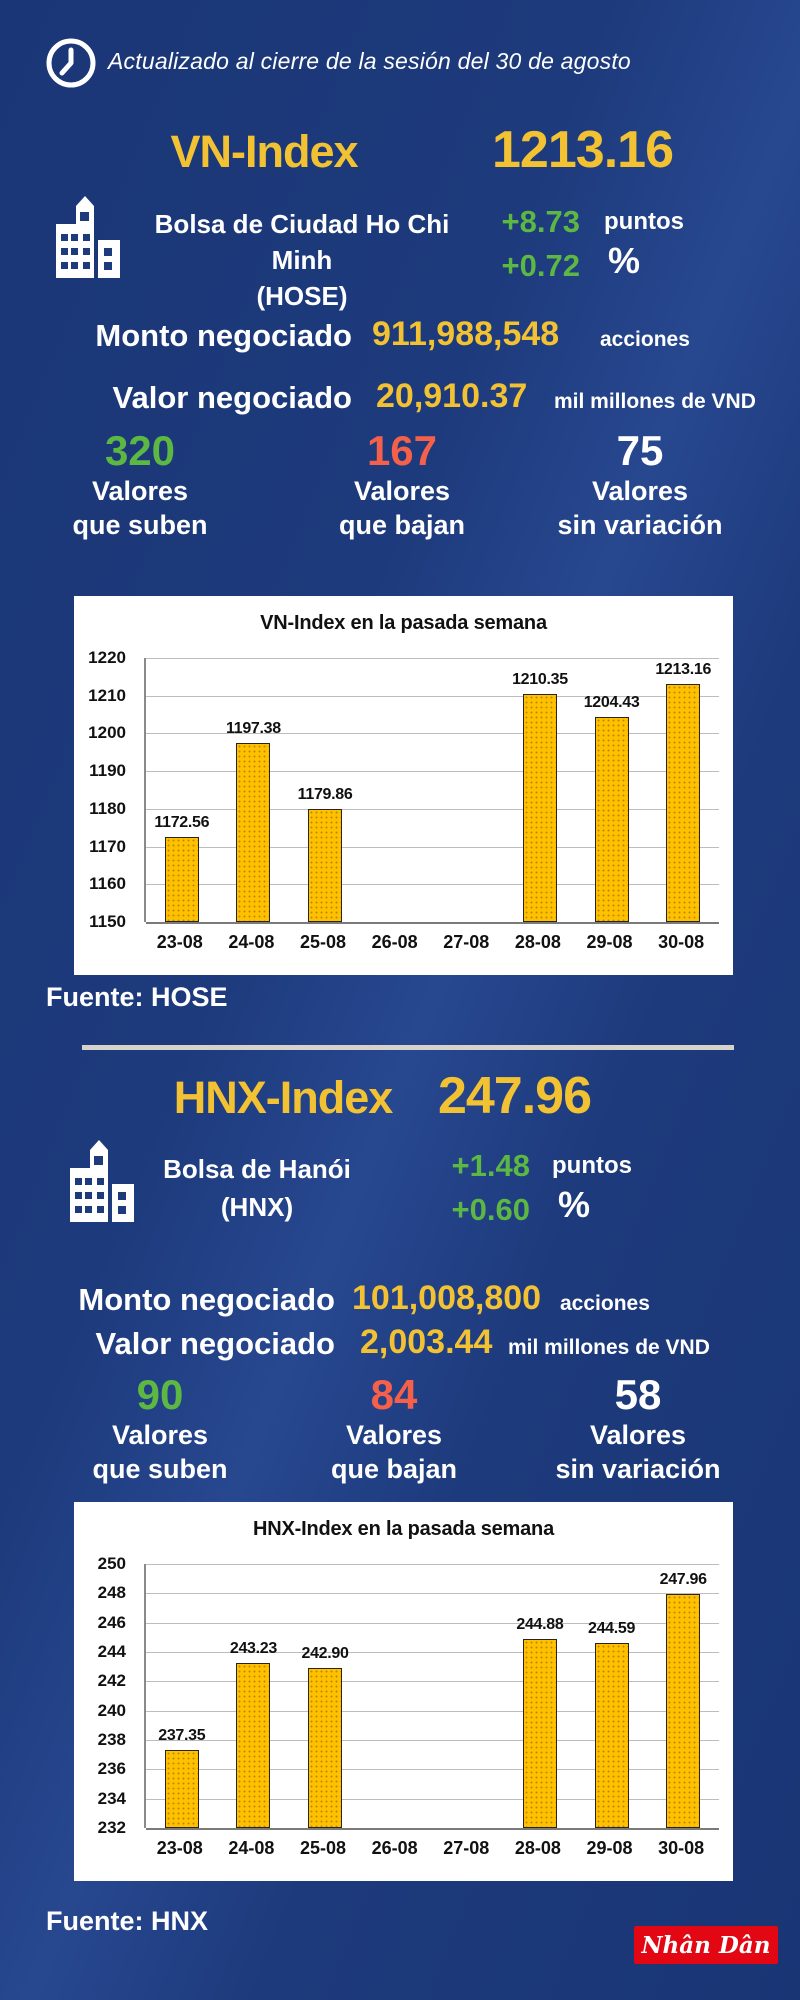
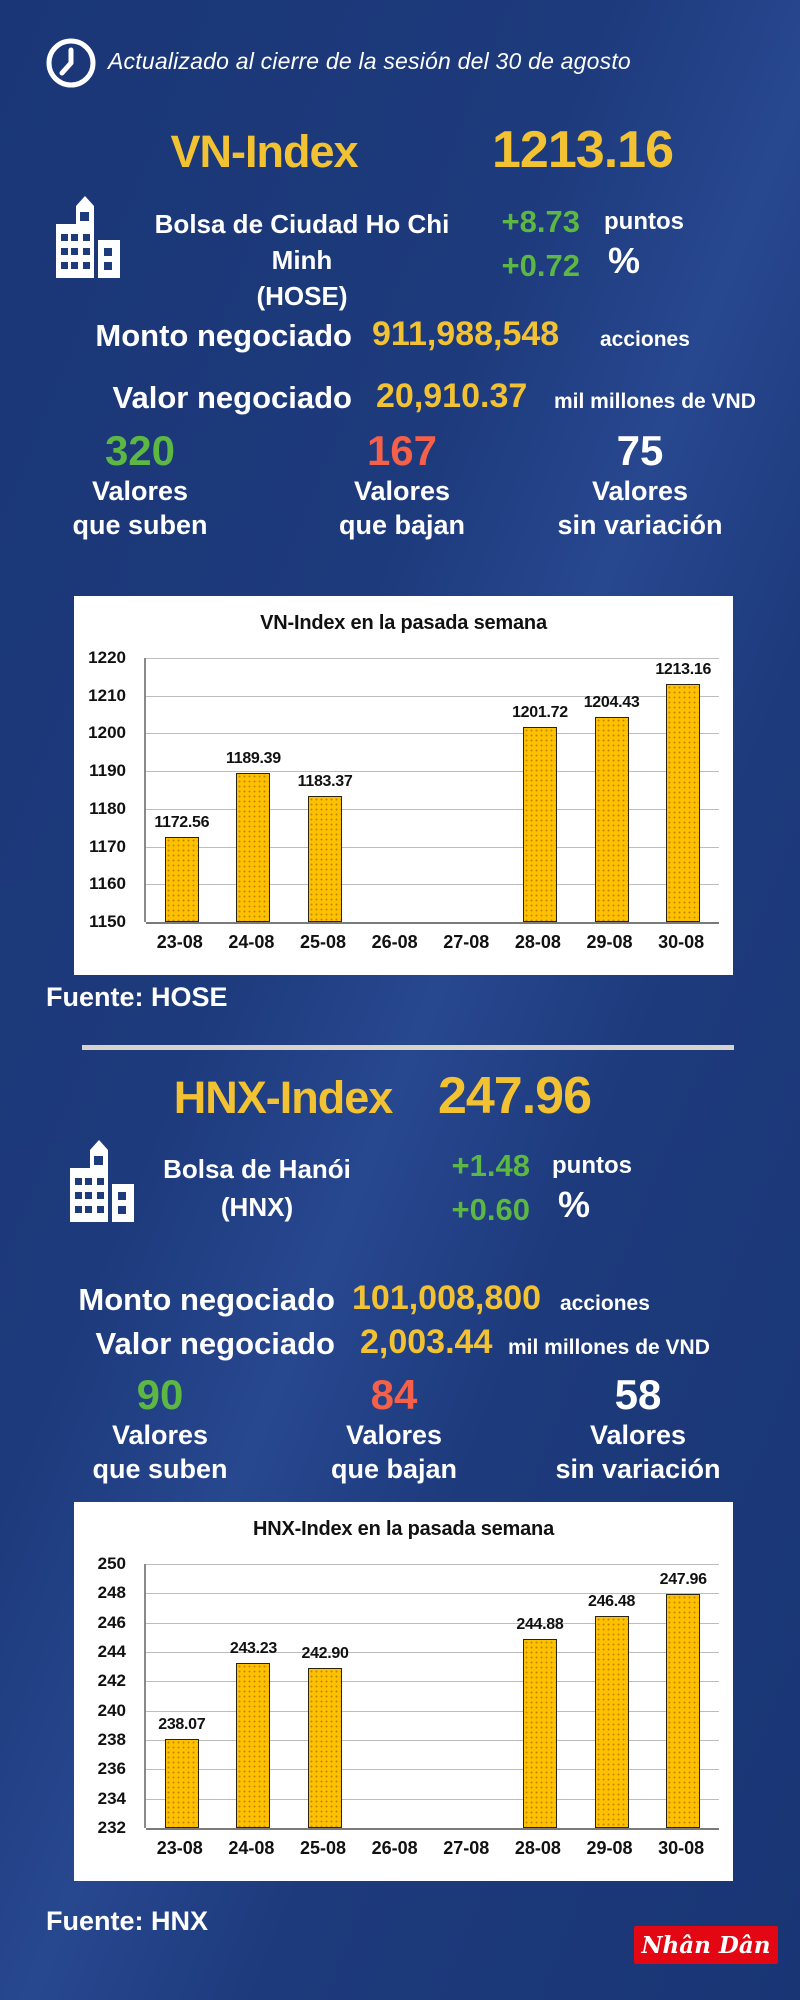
VN-Index en la pasada semana/24-08: 1197.38 -> 1189.39
VN-Index en la pasada semana/25-08: 1179.86 -> 1183.37
VN-Index en la pasada semana/28-08: 1210.35 -> 1201.72
HNX-Index en la pasada semana/23-08: 237.35 -> 238.07
HNX-Index en la pasada semana/29-08: 244.59 -> 246.48
